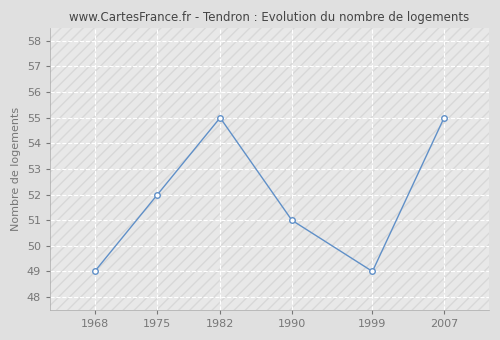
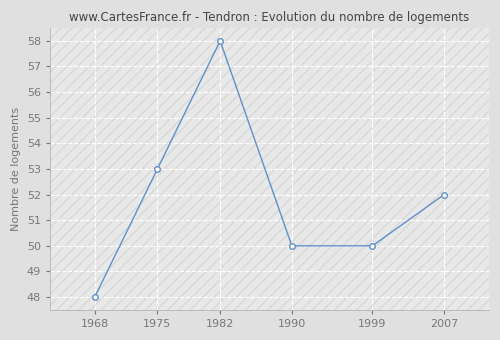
1968: 49 -> 48
1975: 52 -> 53
1982: 55 -> 58
1990: 51 -> 50
1999: 49 -> 50
2007: 55 -> 52
